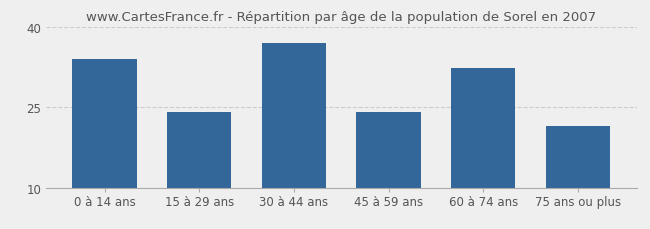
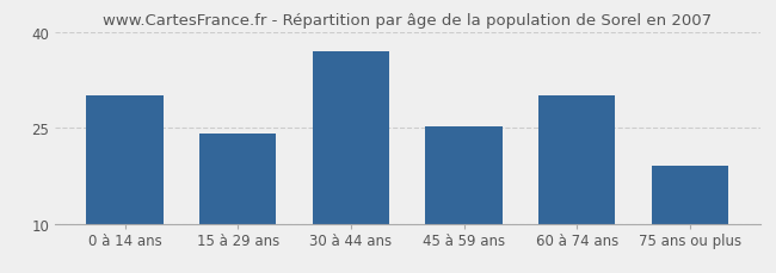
0 à 14 ans: 34.0 -> 30.0
45 à 59 ans: 24.0 -> 25.2
60 à 74 ans: 32.2 -> 30.0
75 ans ou plus: 21.4 -> 19.0
